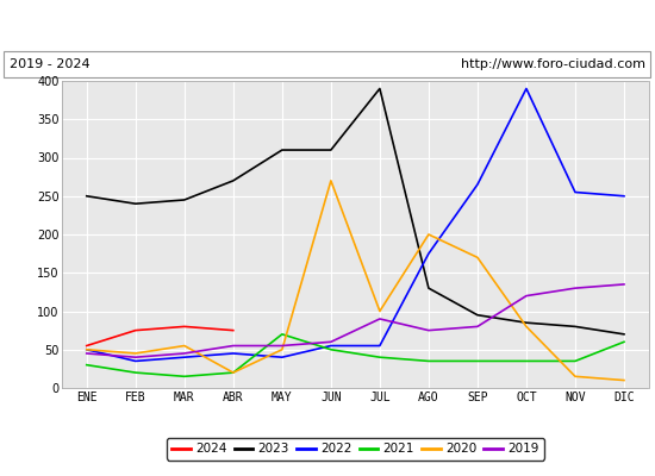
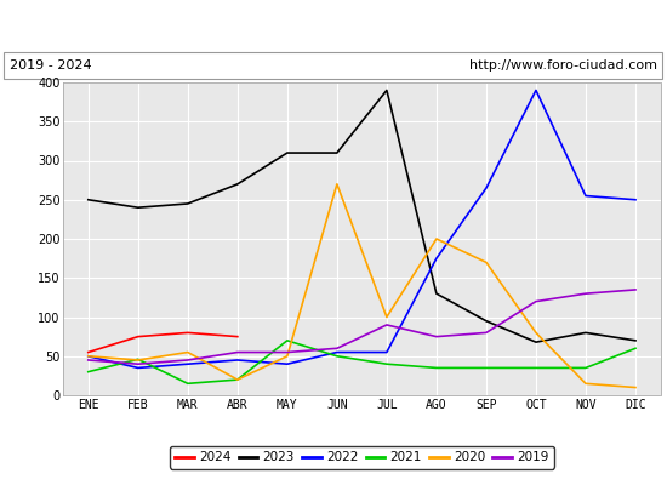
2021/FEB: 20 -> 46
2023/OCT: 85 -> 68
